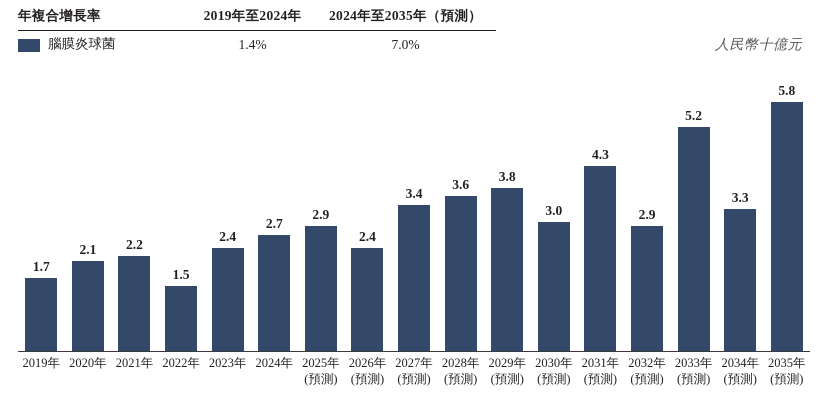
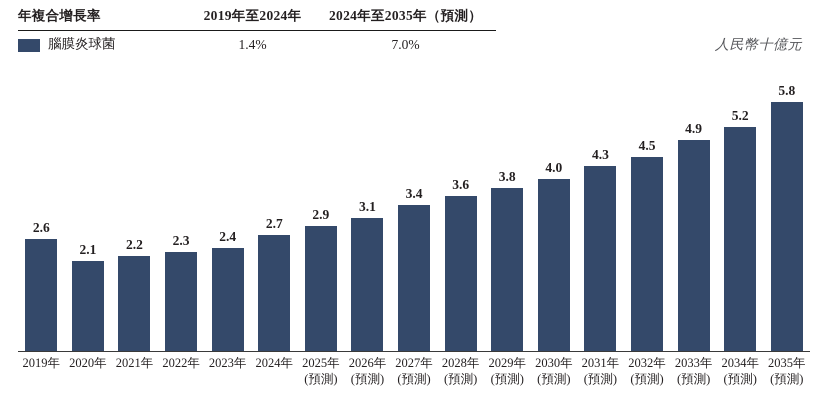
2019年: 1.7 -> 2.6
2022年: 1.5 -> 2.3
2026年: 2.4 -> 3.1
2030年: 3.0 -> 4.0
2032年: 2.9 -> 4.5
2033年: 5.2 -> 4.9
2034年: 3.3 -> 5.2
